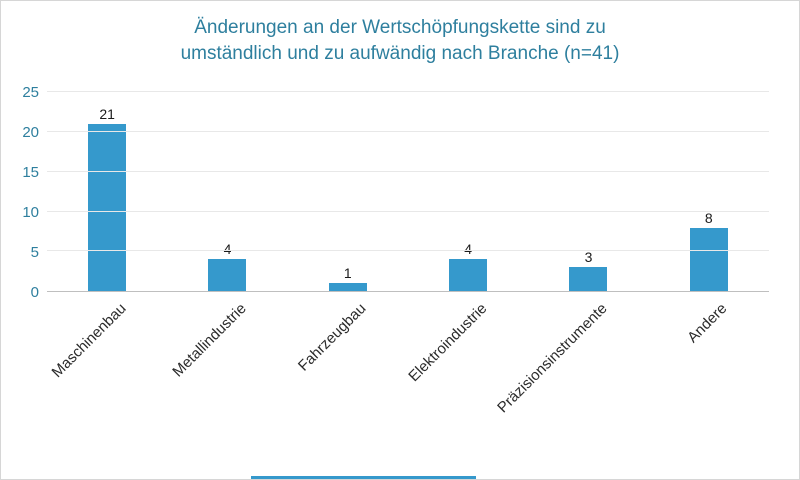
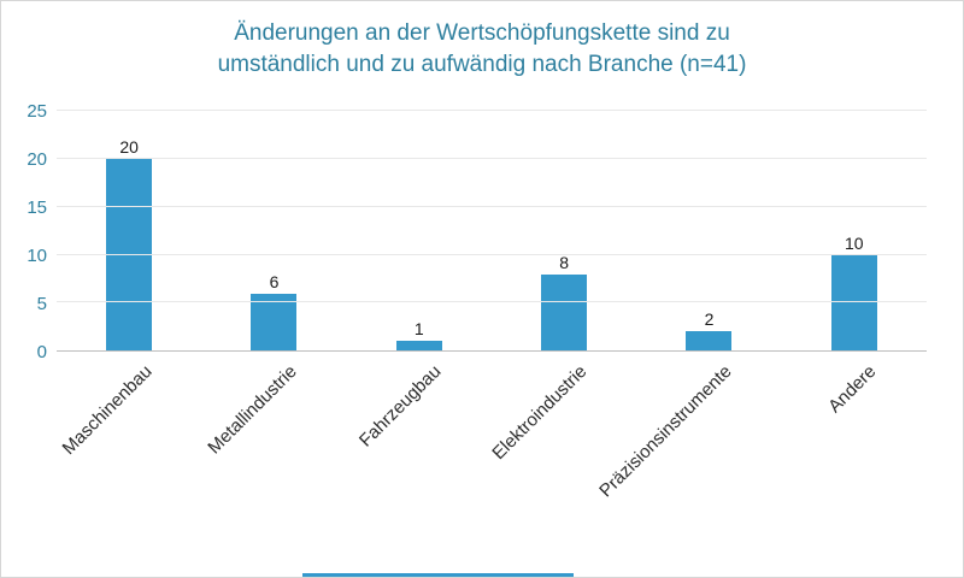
Maschinenbau: 21 -> 20
Metallindustrie: 4 -> 6
Elektroindustrie: 4 -> 8
Präzisionsinstrumente: 3 -> 2
Andere: 8 -> 10
